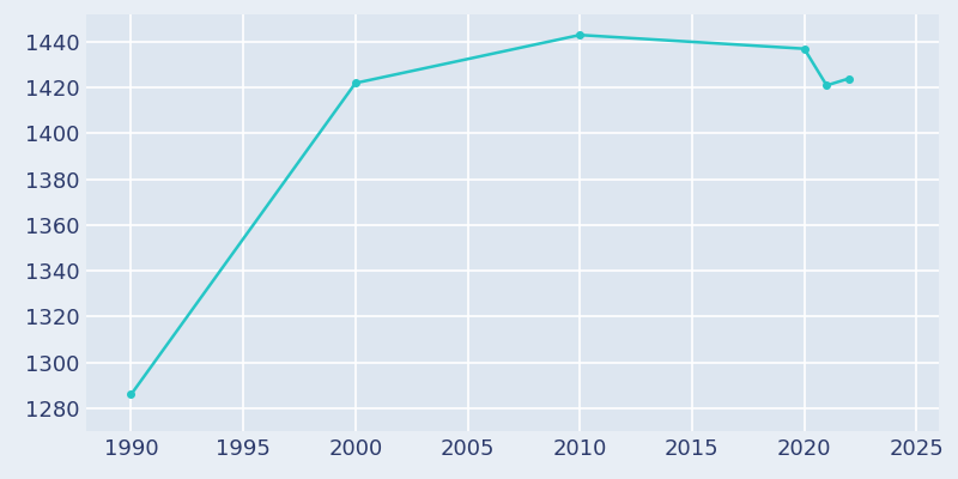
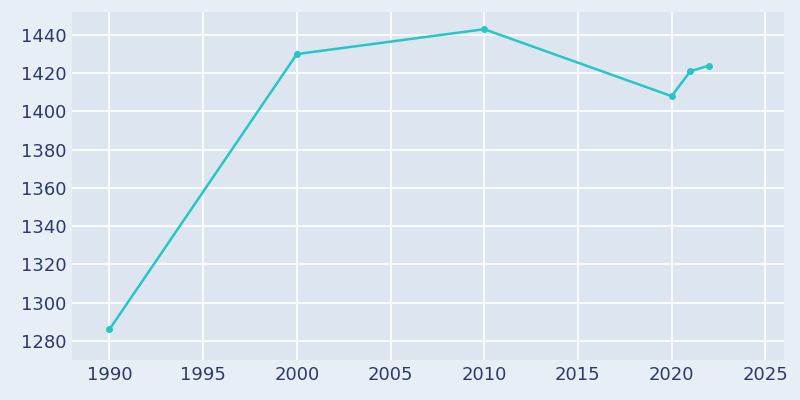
2000: 1422 -> 1430
2020: 1437 -> 1408
